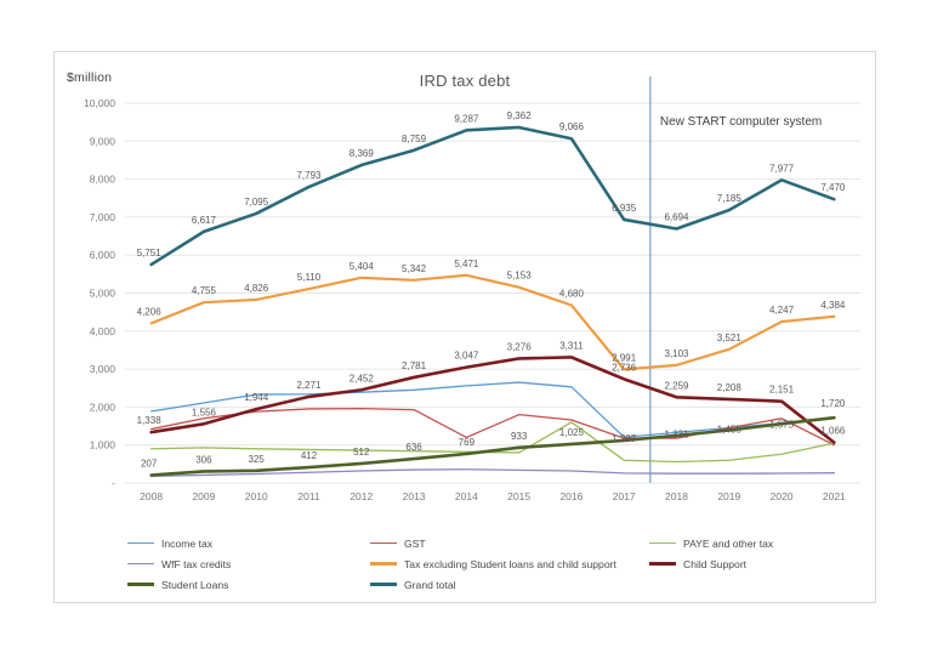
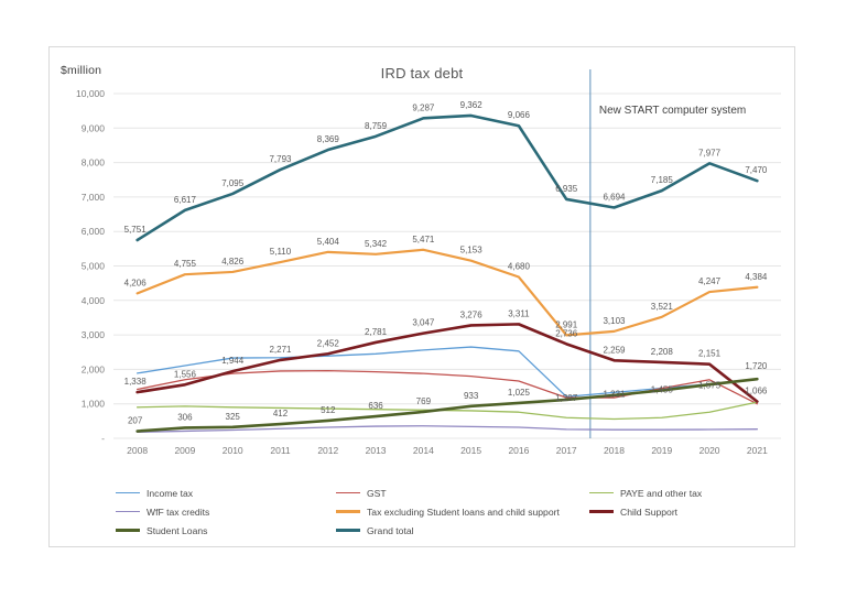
GST/2014: 1200 -> 1900
PAYE and other tax/2016: 1600 -> 800
